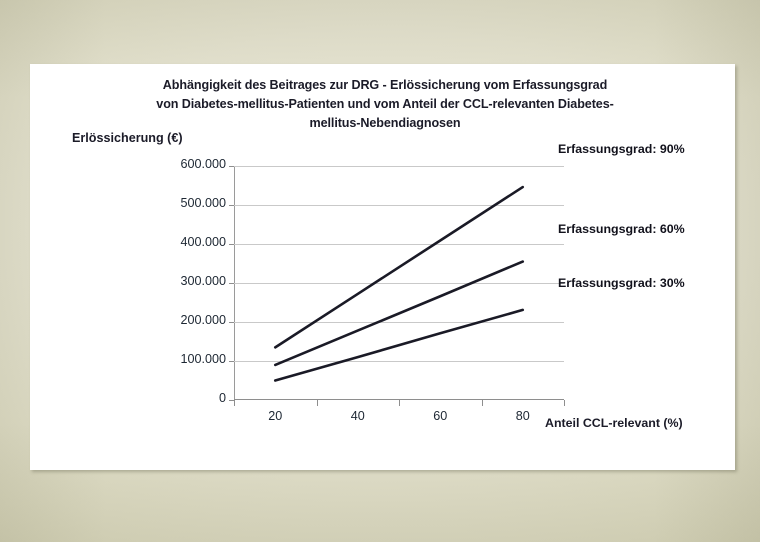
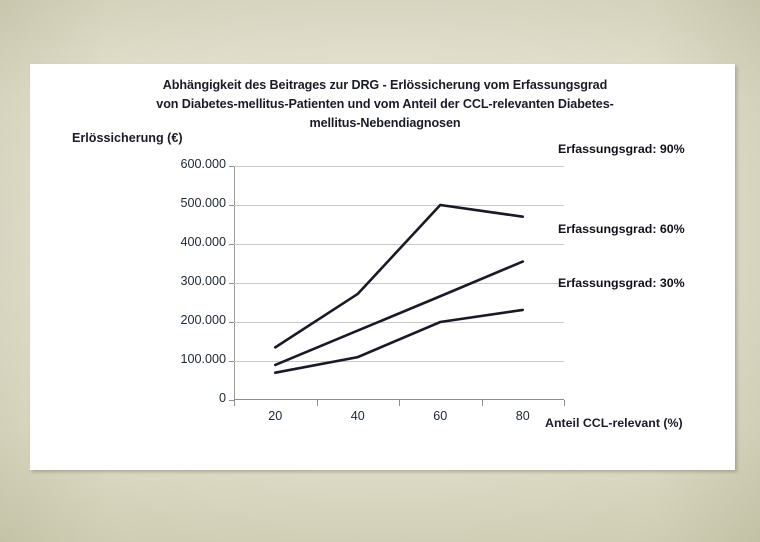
Erfassungsgrad: 30%/20: 50000 -> 70000
Erfassungsgrad: 90%/60: 410000 -> 500000
Erfassungsgrad: 30%/60: 170000 -> 200000
Erfassungsgrad: 90%/80: 550000 -> 470000
